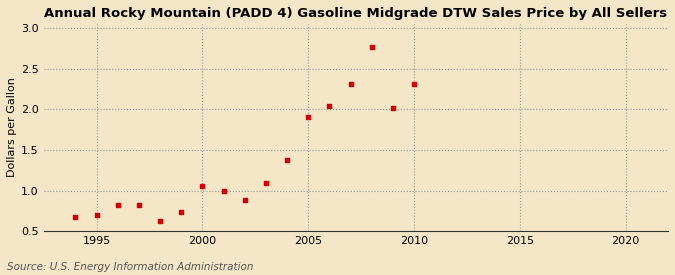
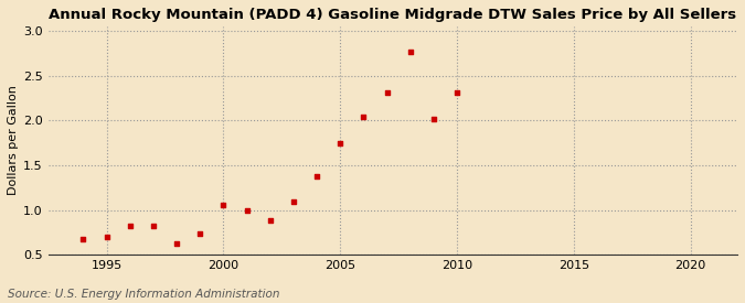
2005: 1.90 -> 1.74
